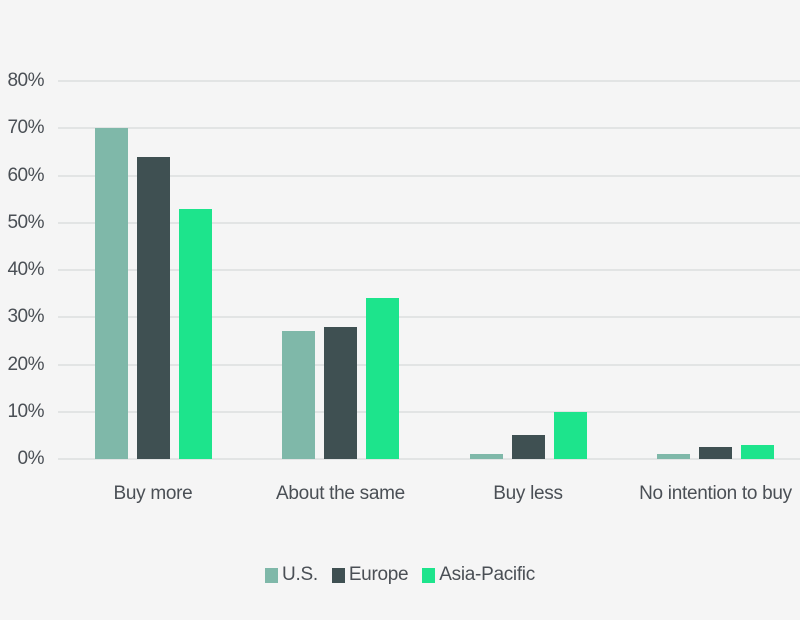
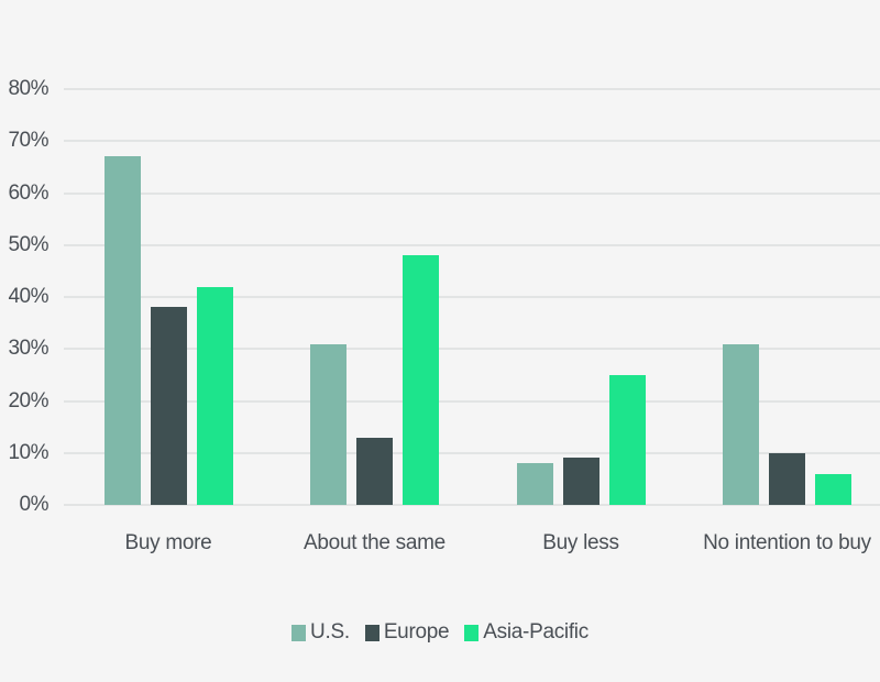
U.S./Buy more: 70% -> 67%
Europe/Buy more: 64% -> 38%
Asia-Pacific/Buy more: 53% -> 42%
U.S./About the same: 27% -> 31%
Europe/About the same: 28% -> 13%
Asia-Pacific/About the same: 34% -> 48%
U.S./Buy less: 1% -> 8%
Europe/Buy less: 5% -> 9%
Asia-Pacific/Buy less: 10% -> 25%
U.S./No intention to buy: 1% -> 31%
Europe/No intention to buy: 2% -> 10%
Asia-Pacific/No intention to buy: 3% -> 6%
